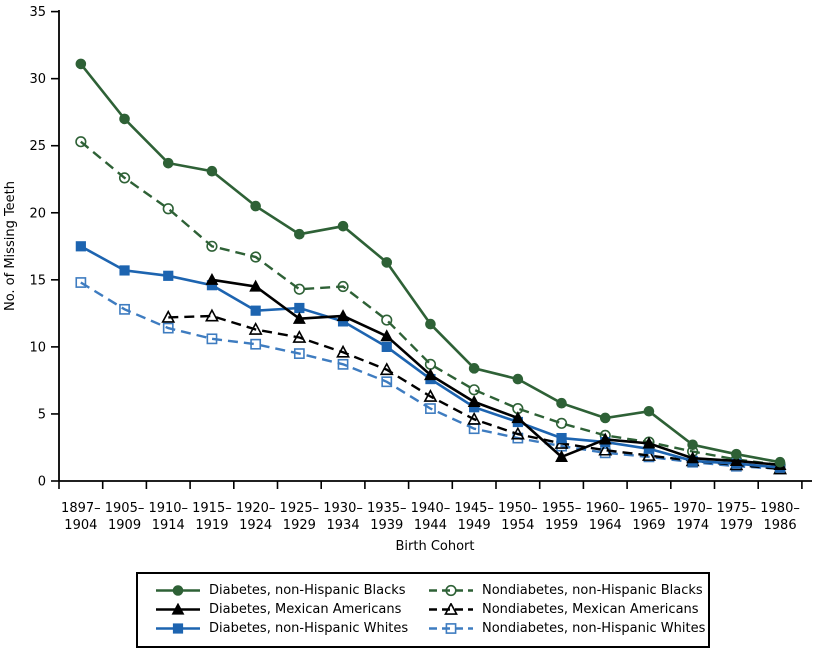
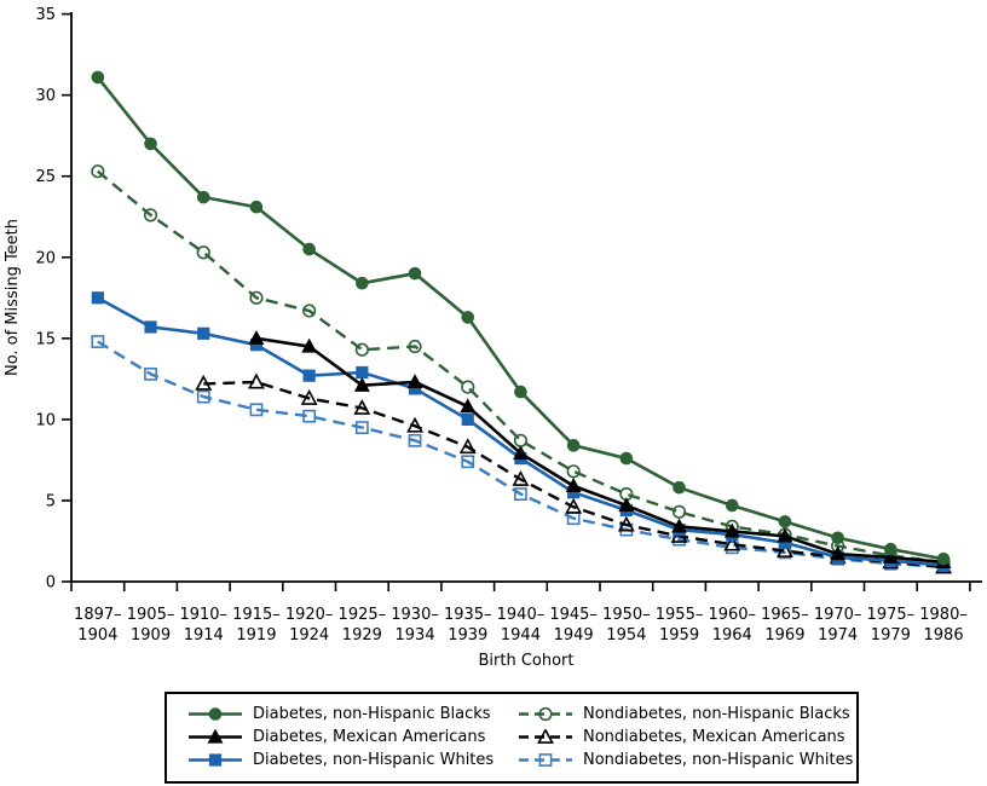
Diabetes, Mexican Americans/1955–1959: 1.8 -> 3.4
Diabetes, non-Hispanic Blacks/1965–1969: 5.2 -> 3.7
